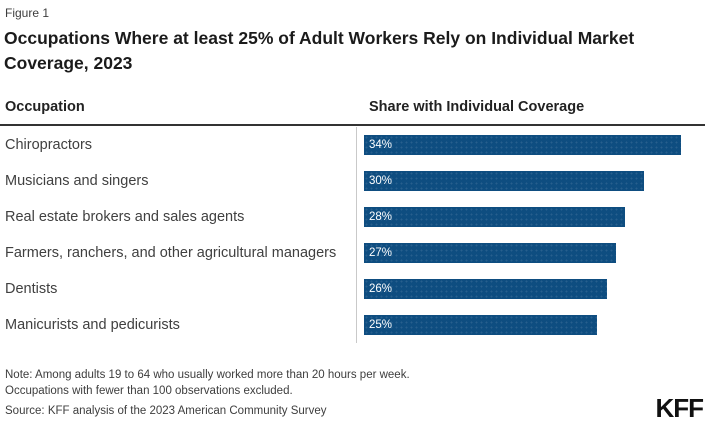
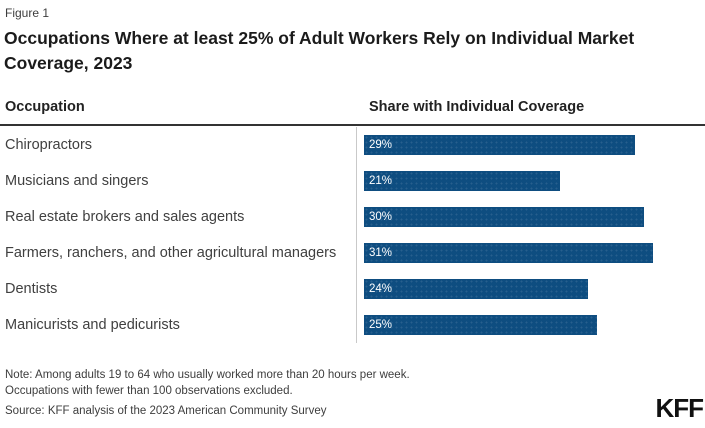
Chiropractors: 34% -> 29%
Musicians and singers: 30% -> 21%
Real estate brokers and sales agents: 28% -> 30%
Farmers, ranchers, and other agricultural managers: 27% -> 31%
Dentists: 26% -> 24%
